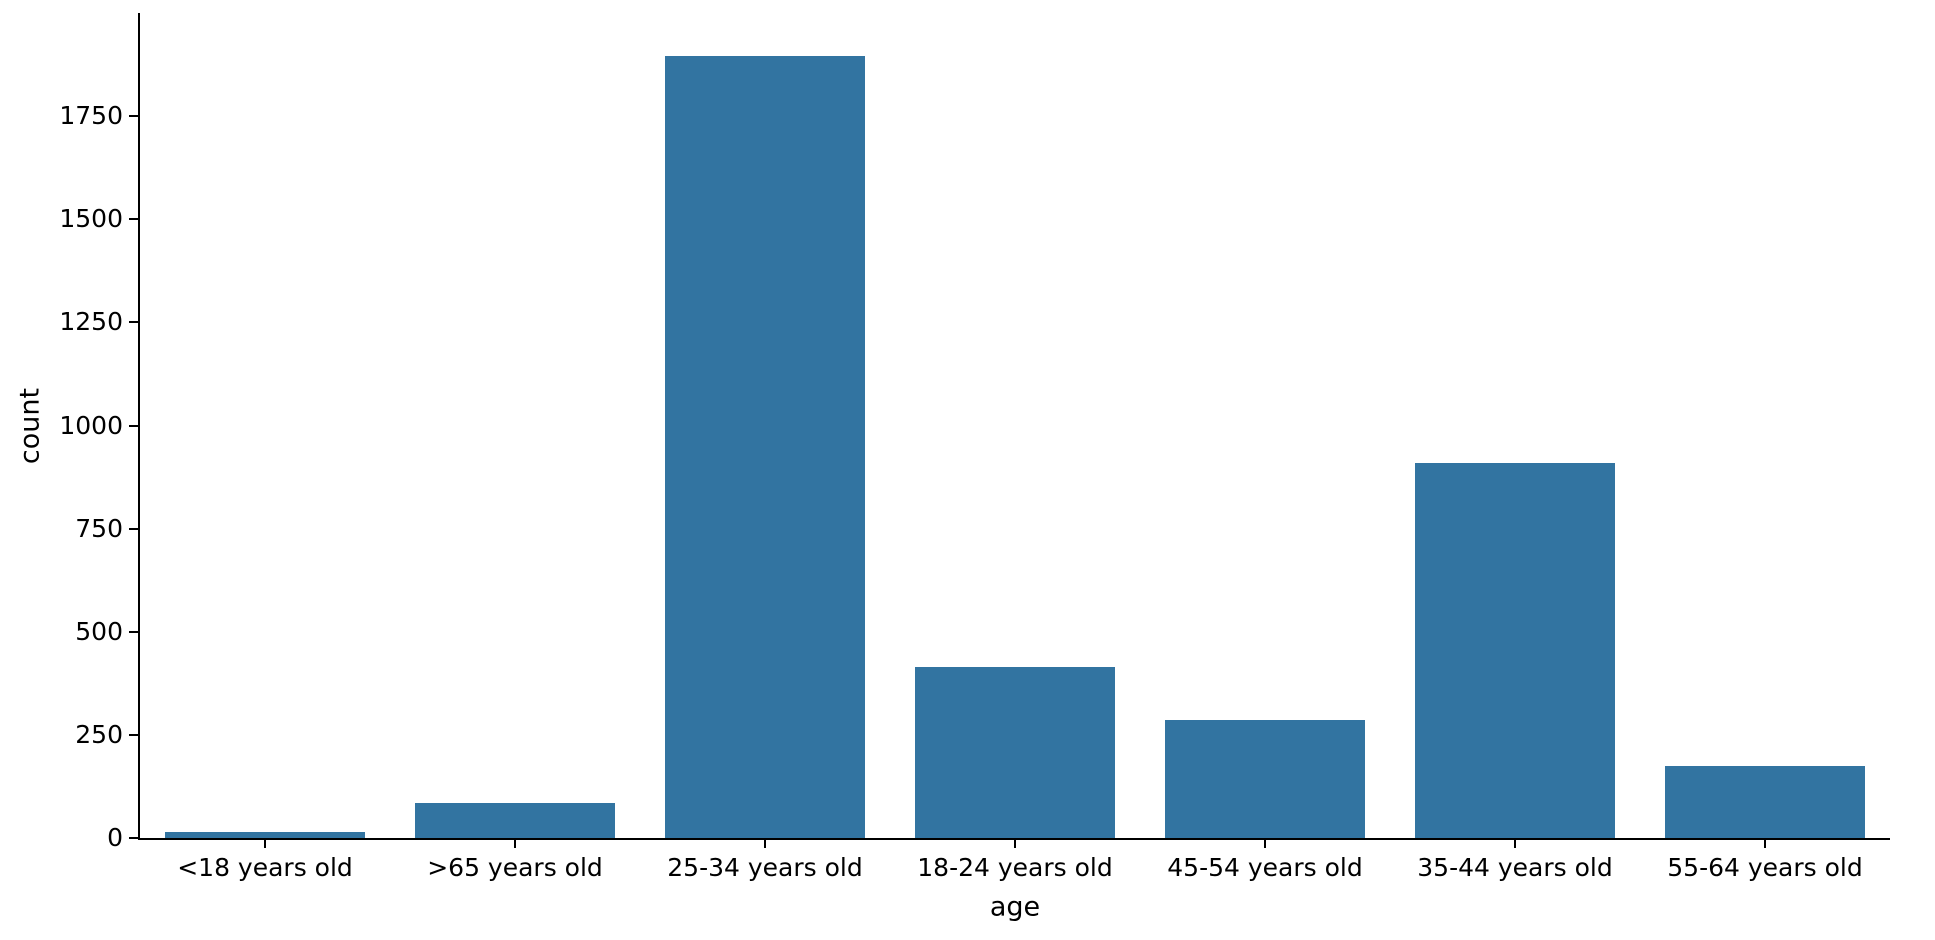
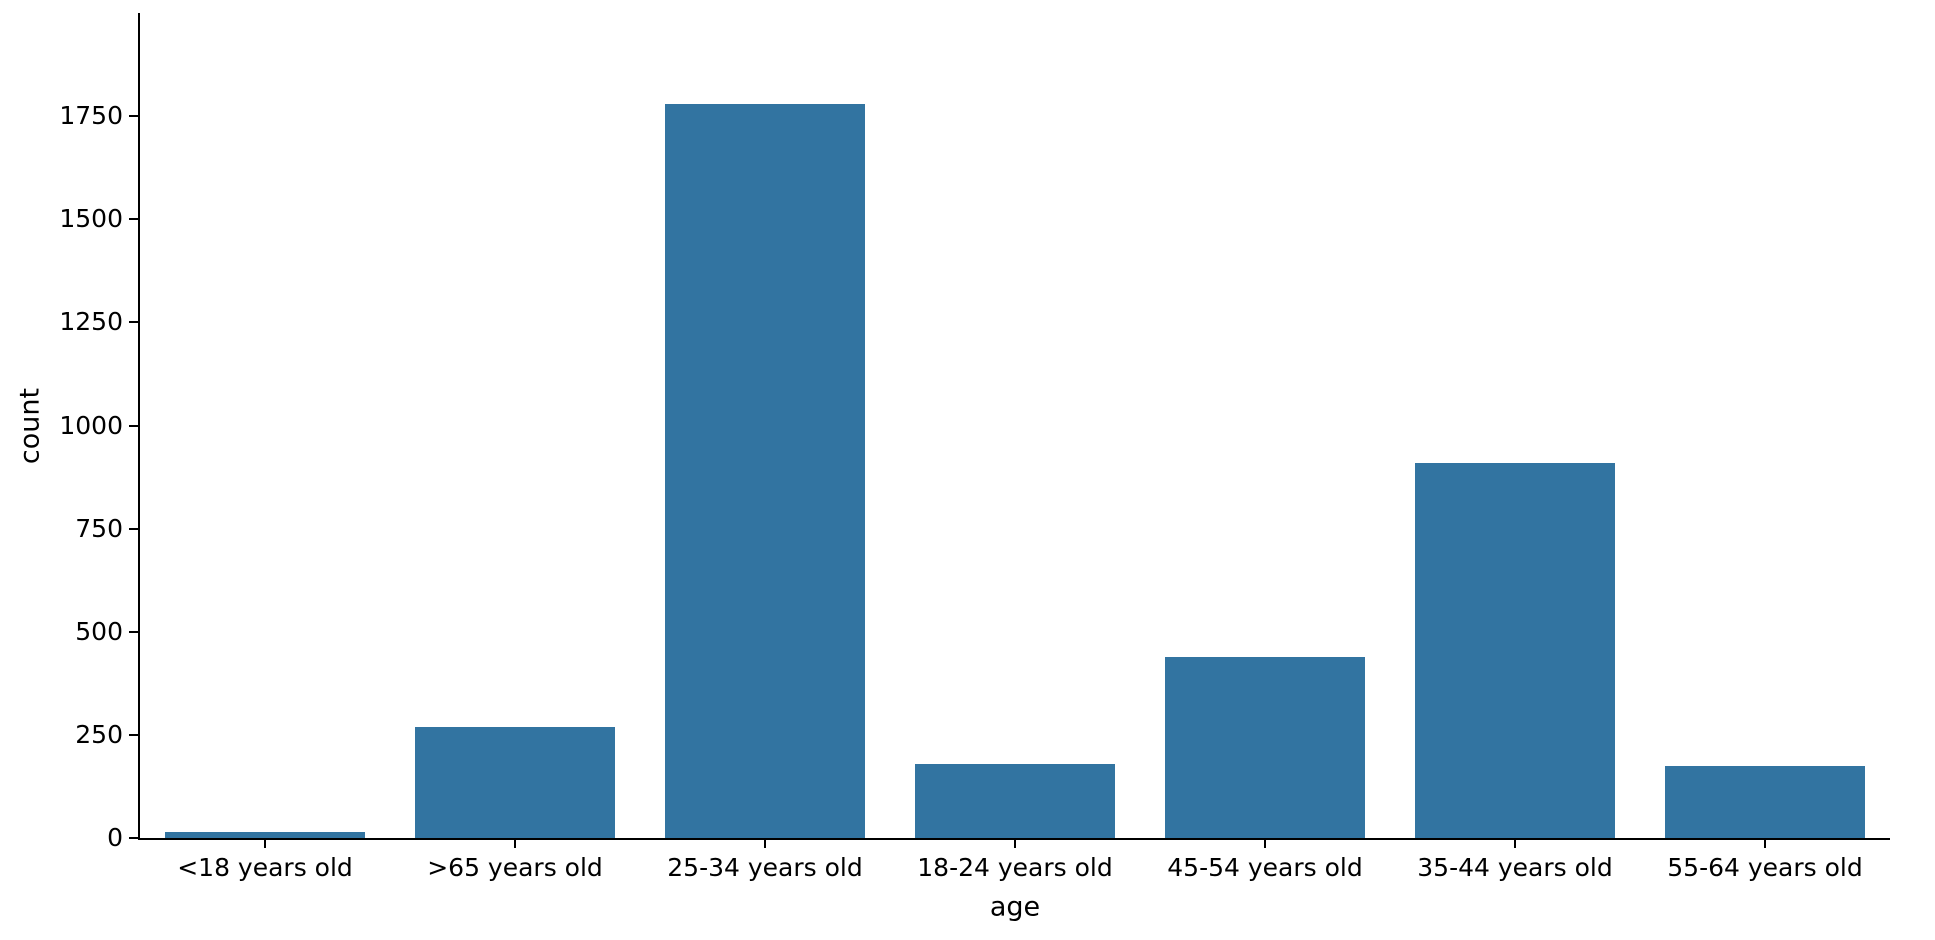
>65 years old: 80 -> 270
25-34 years old: 1900 -> 1780
18-24 years old: 420 -> 180
45-54 years old: 280 -> 440
